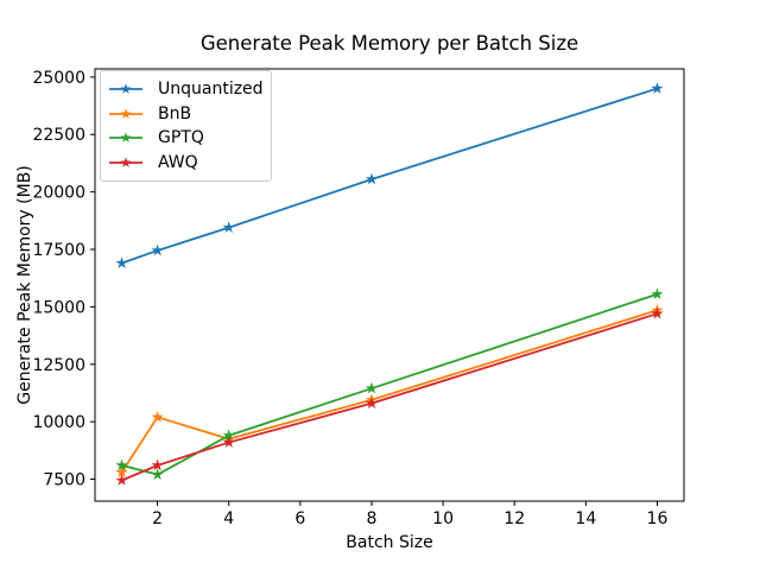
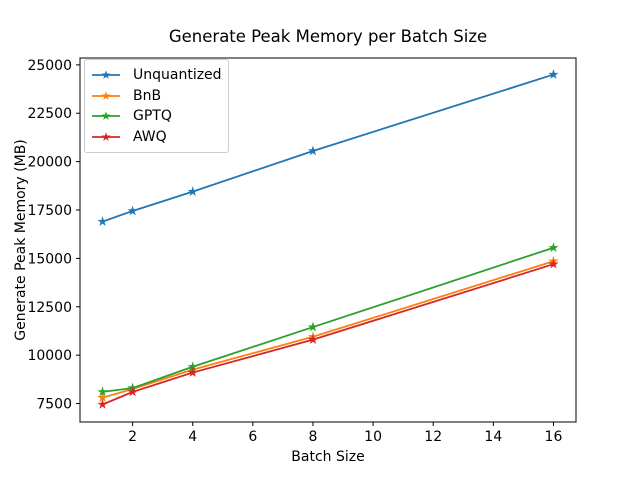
BnB/2: 10200 -> 8200
GPTQ/2: 7700 -> 8300
